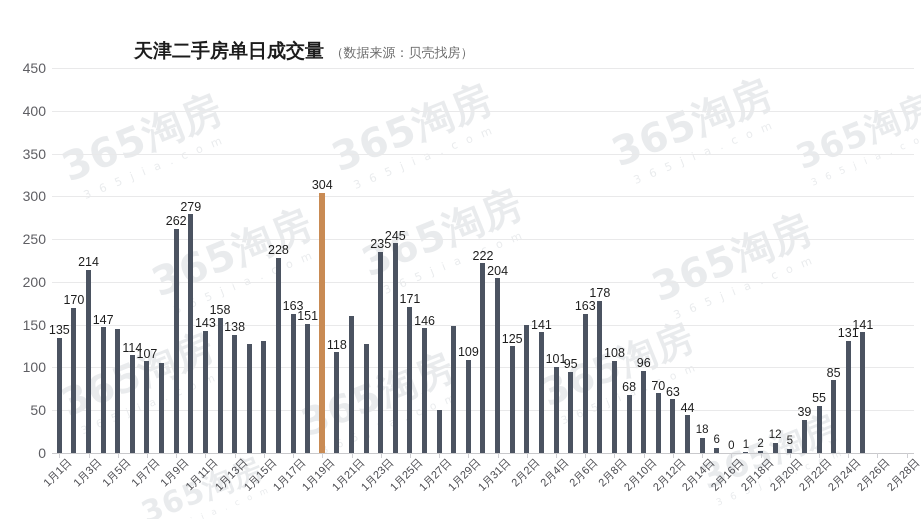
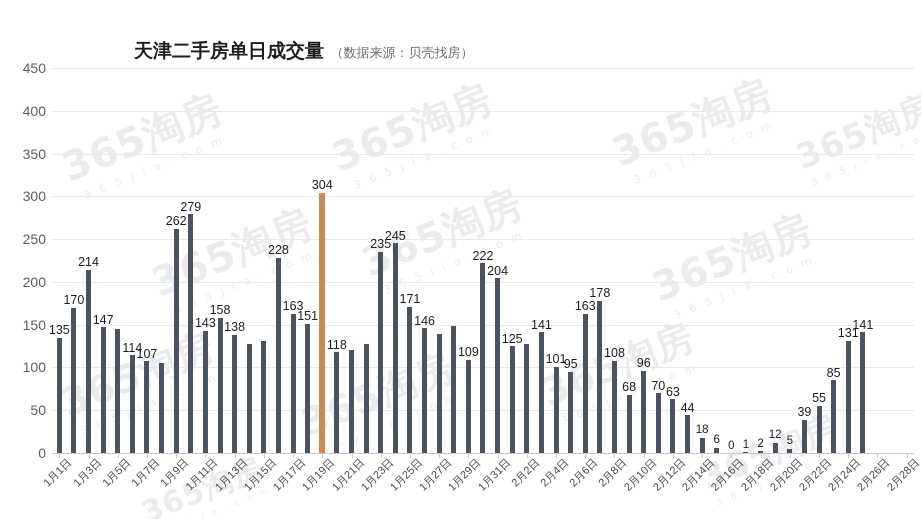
1月21日: 160 -> 120
1月27日: 50 -> 140
2月2日: 150 -> 130
